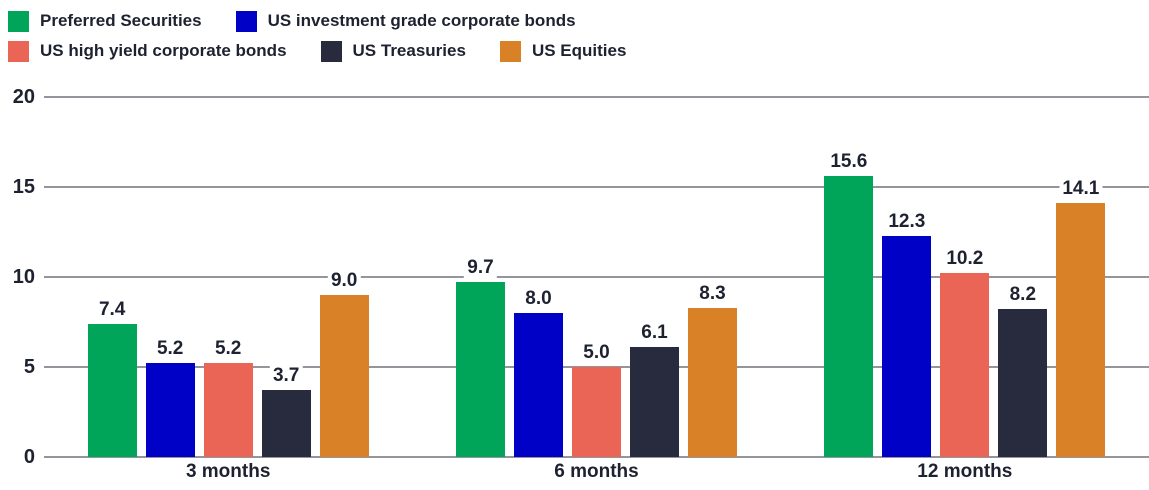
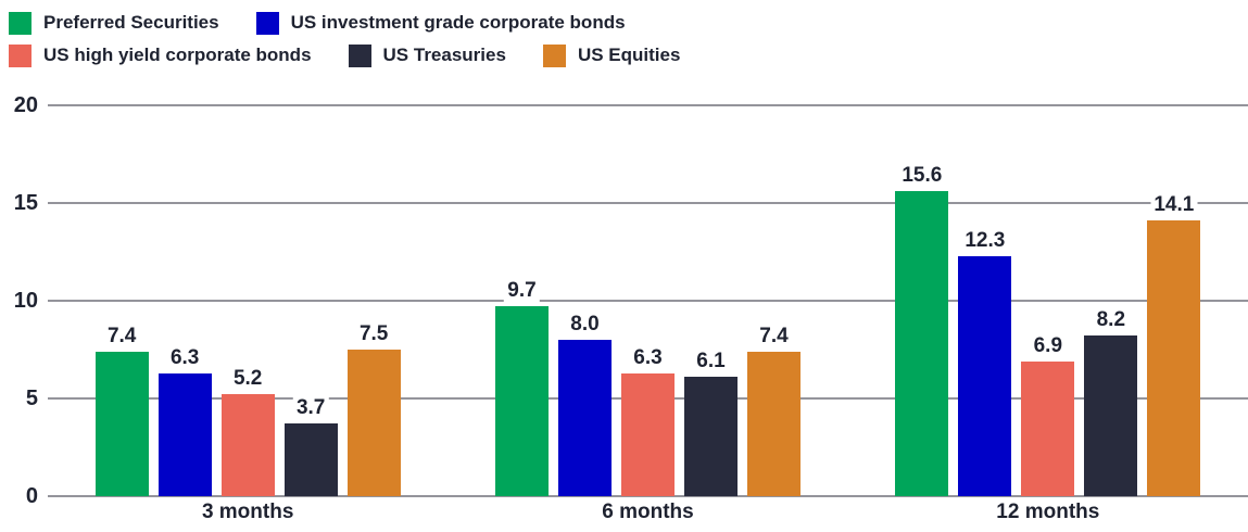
US investment grade corporate bonds/3 months: 5.2 -> 6.3
US Equities/3 months: 9.0 -> 7.5
US high yield corporate bonds/6 months: 5.0 -> 6.3
US Equities/6 months: 8.3 -> 7.4
US high yield corporate bonds/12 months: 10.2 -> 6.9
